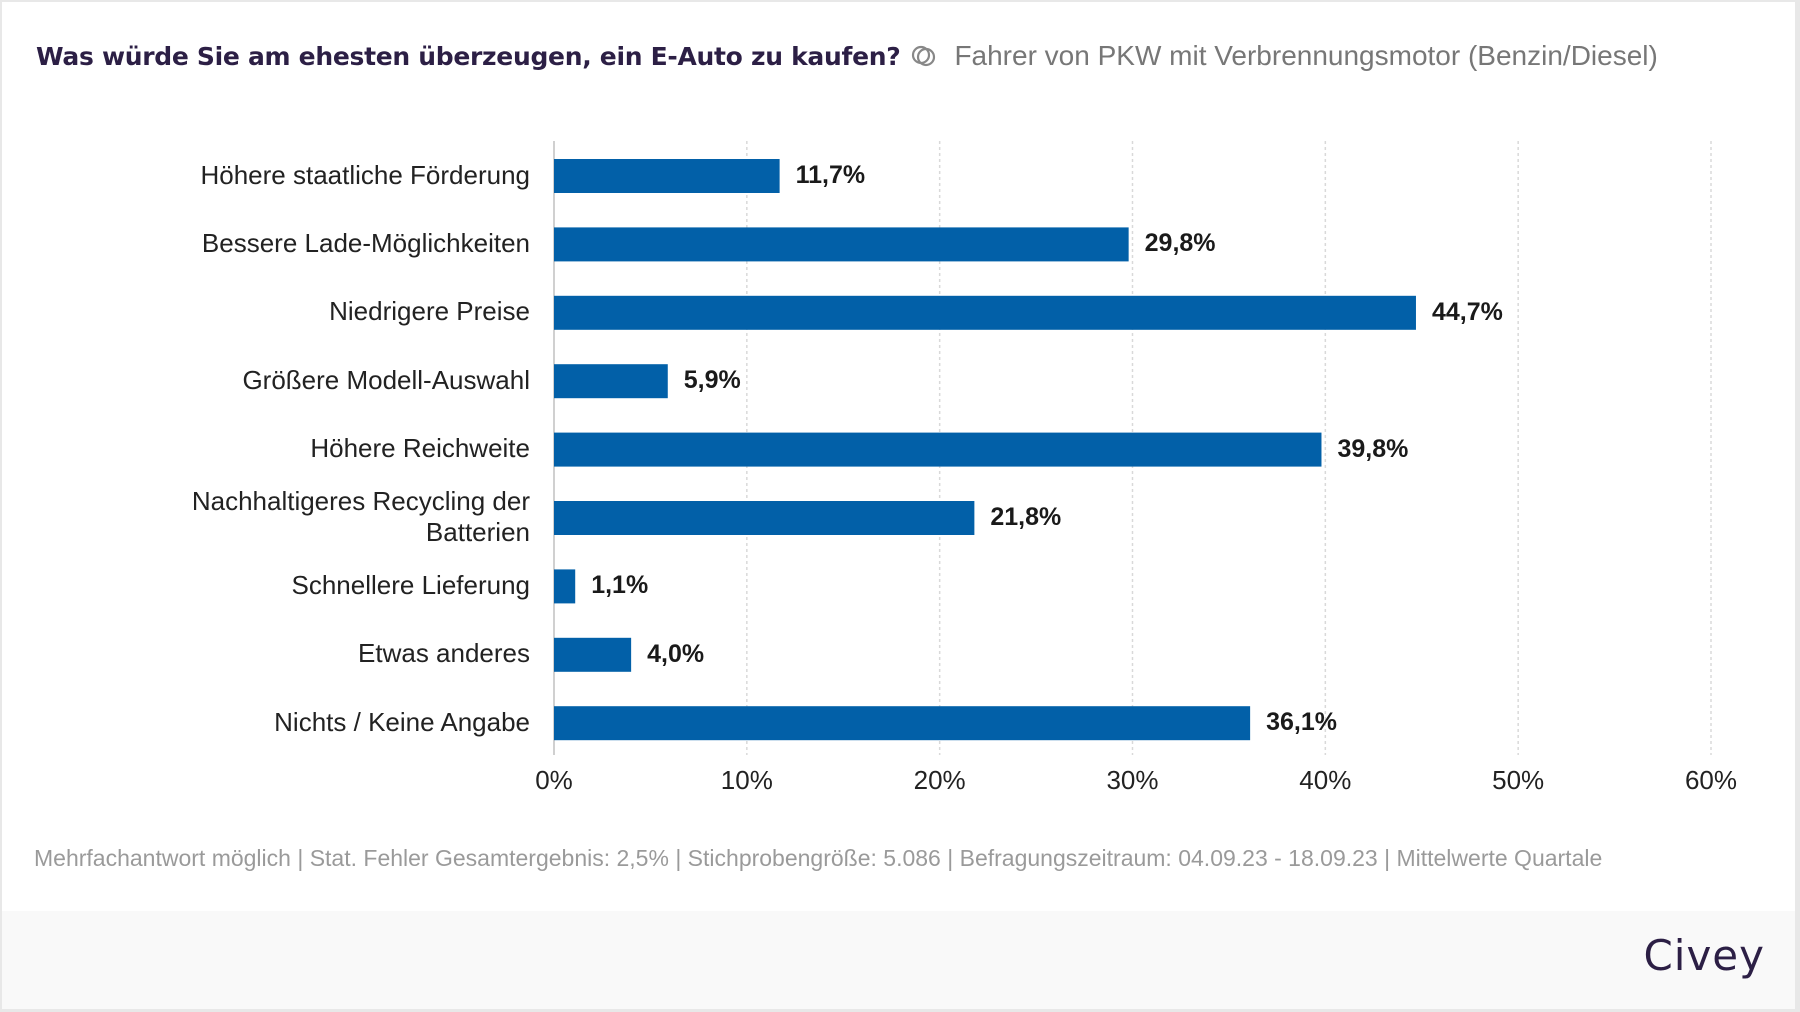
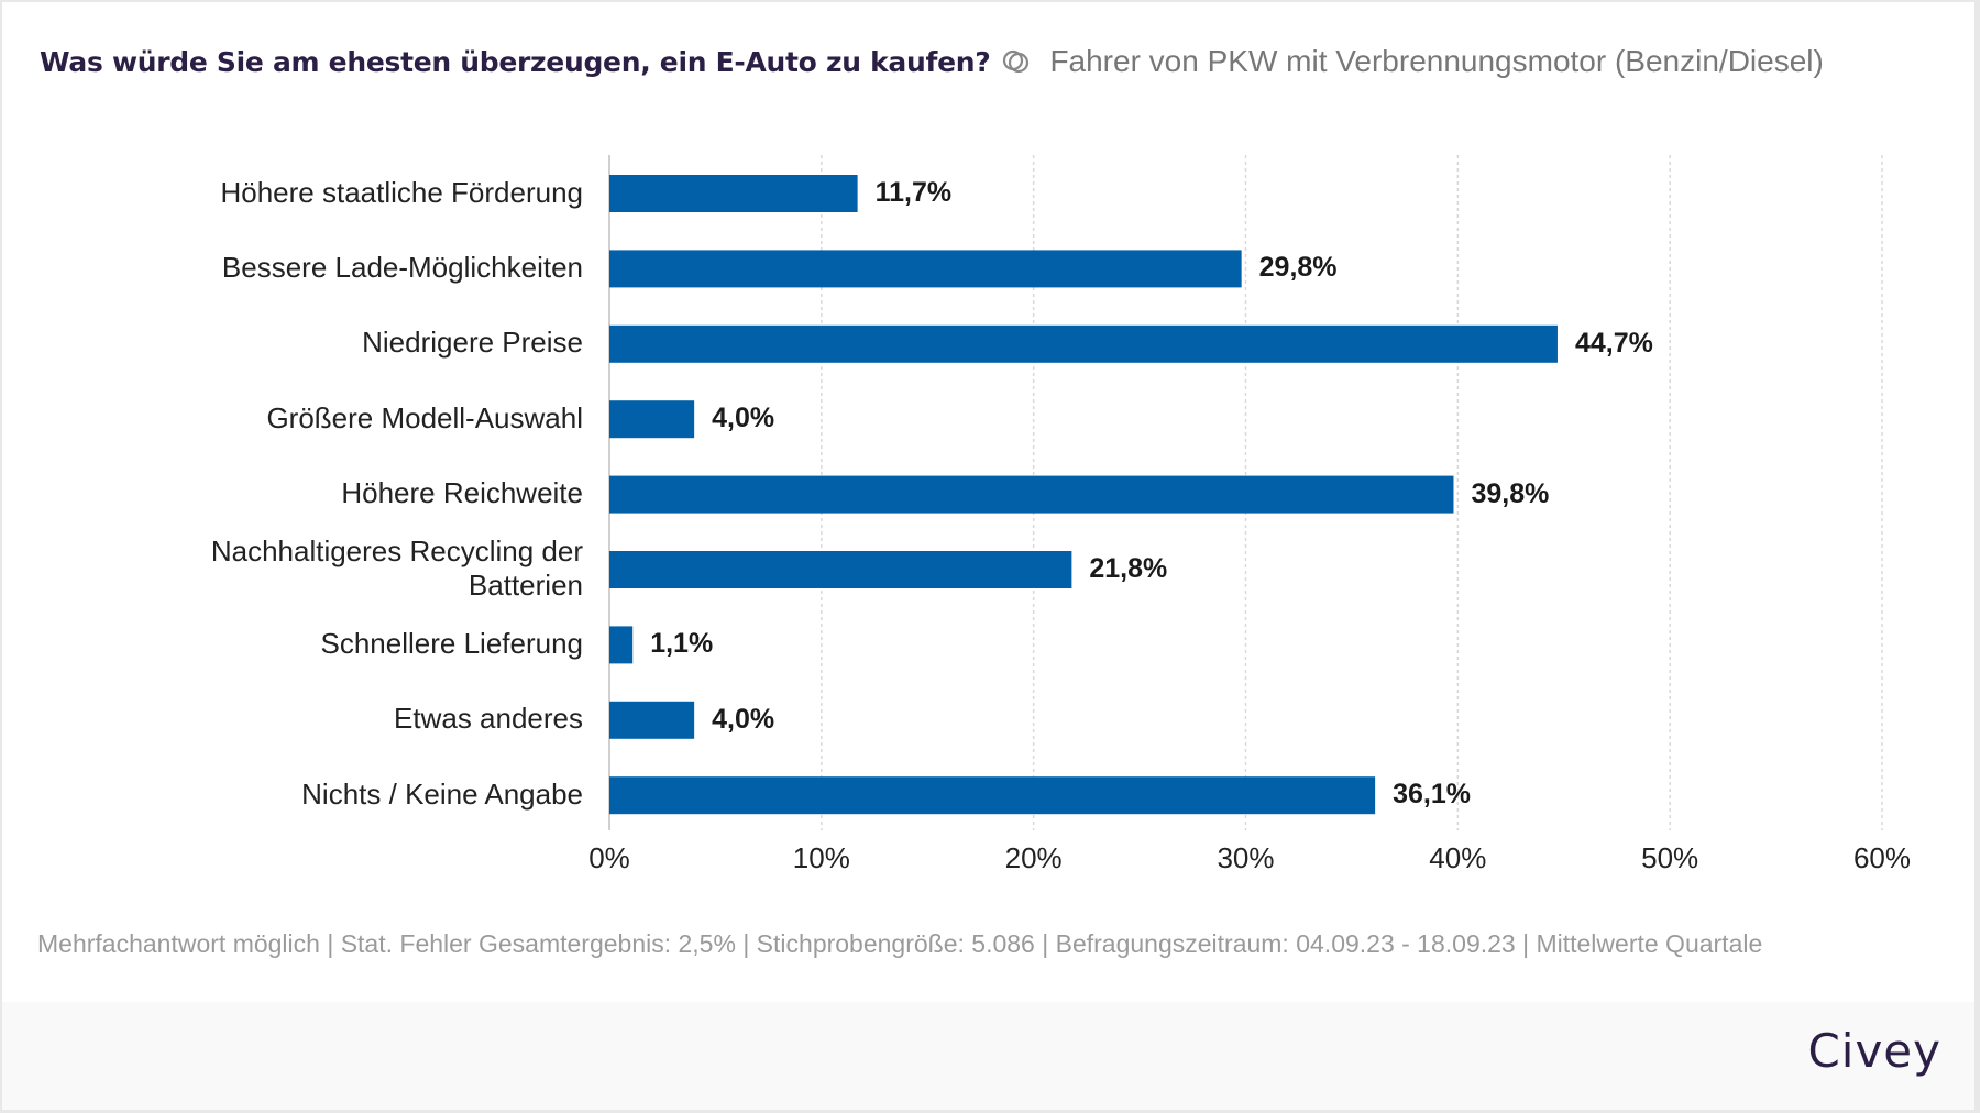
Größere Modell-Auswahl: 5,9% -> 4,0%
